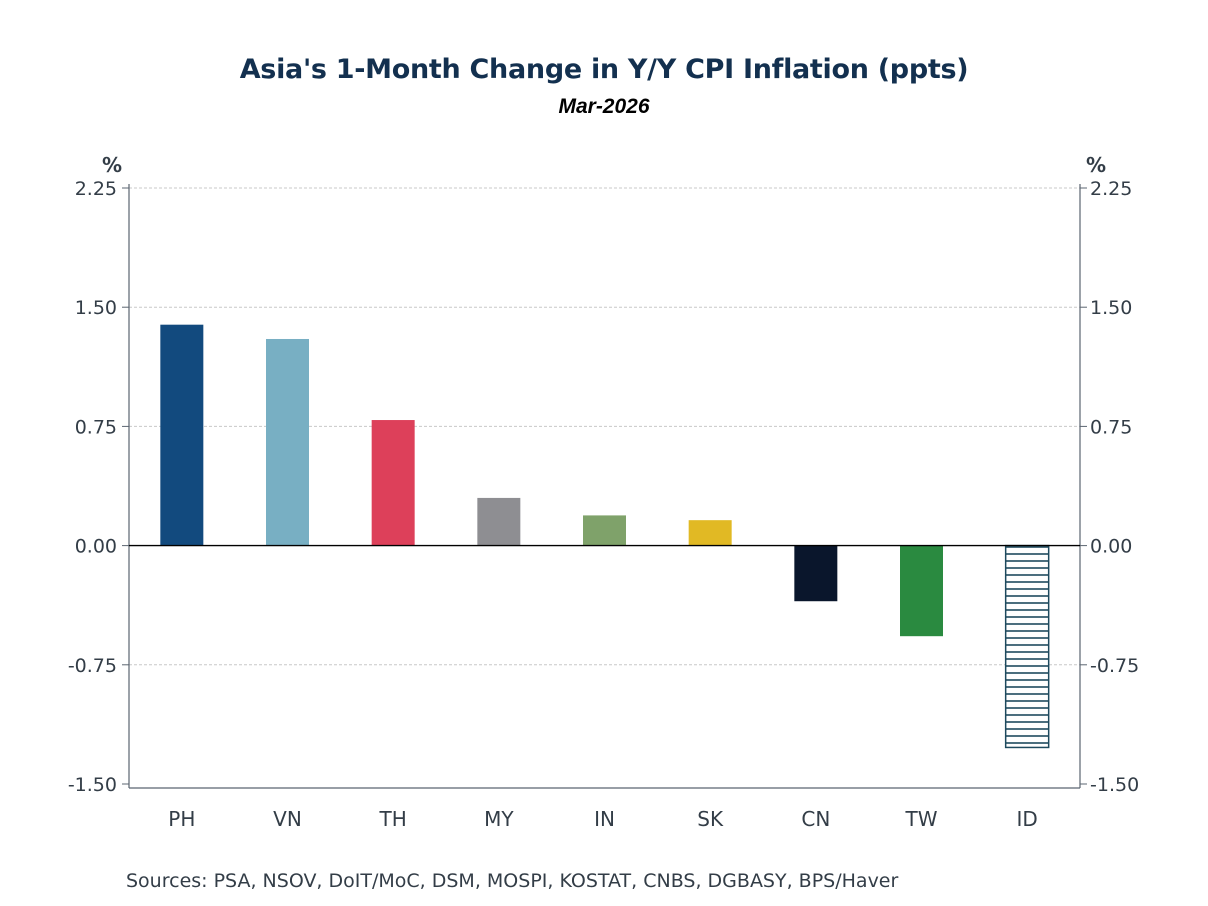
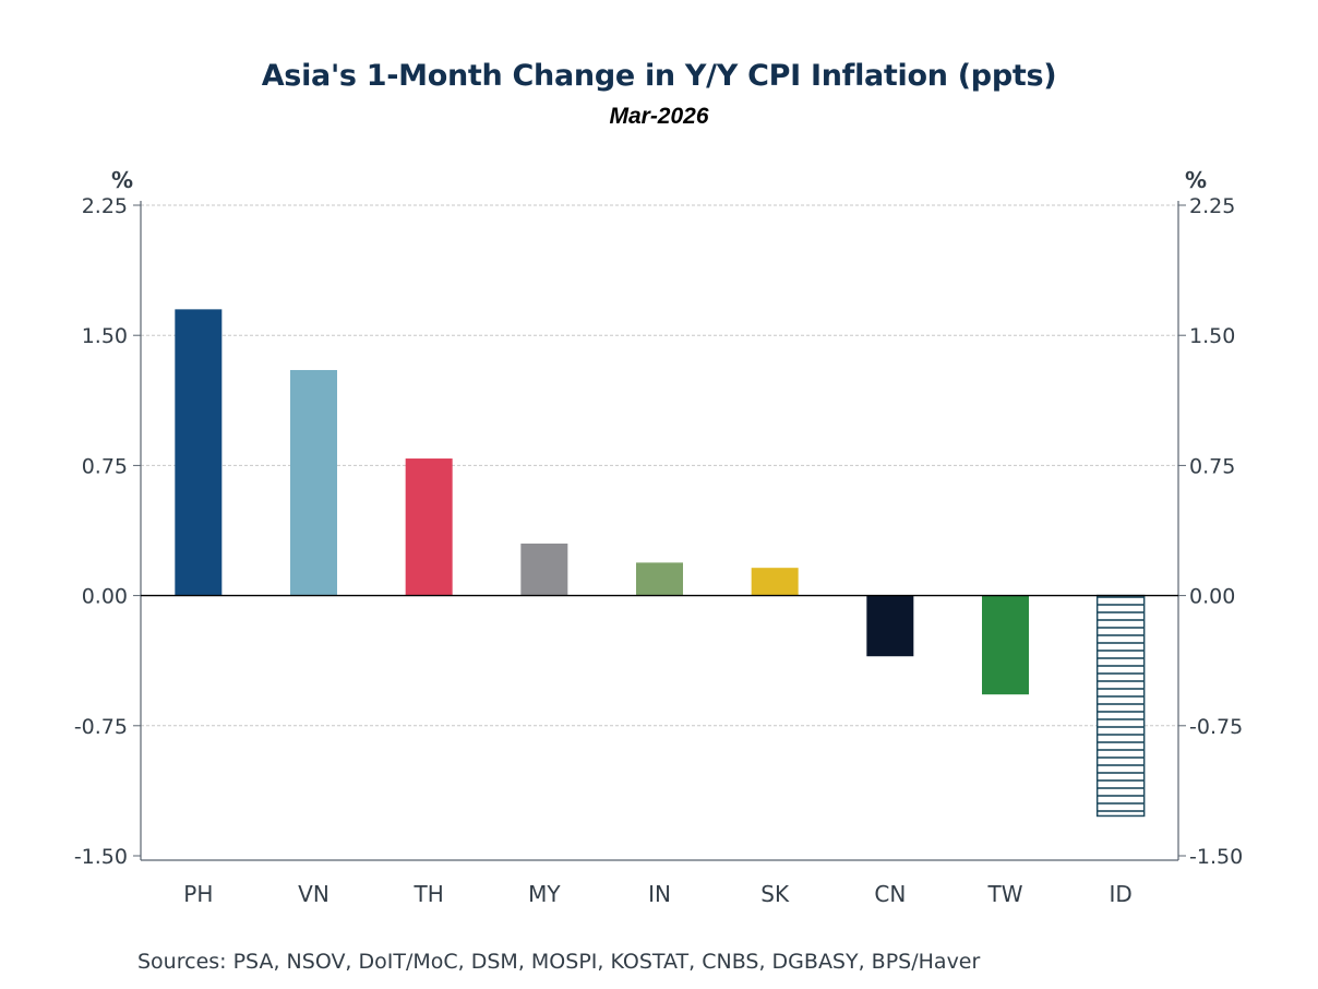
PH: 1.39 -> 1.65
